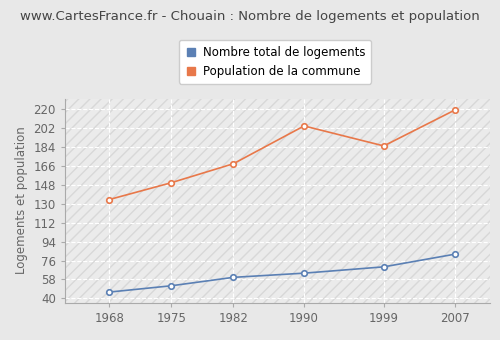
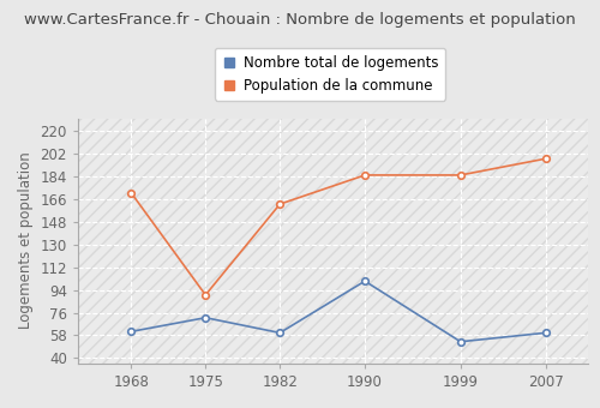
Nombre total de logements/1968: 46 -> 61
Population de la commune/1968: 134 -> 171
Nombre total de logements/1975: 52 -> 72
Population de la commune/1975: 150 -> 90
Population de la commune/1982: 168 -> 162
Nombre total de logements/1990: 64 -> 101
Population de la commune/1990: 204 -> 185
Nombre total de logements/1999: 70 -> 53
Nombre total de logements/2007: 82 -> 60
Population de la commune/2007: 219 -> 198
